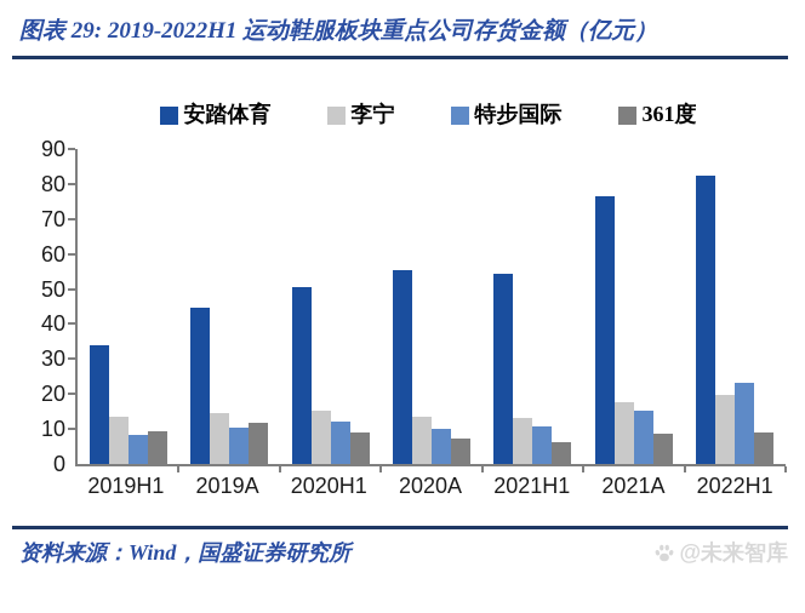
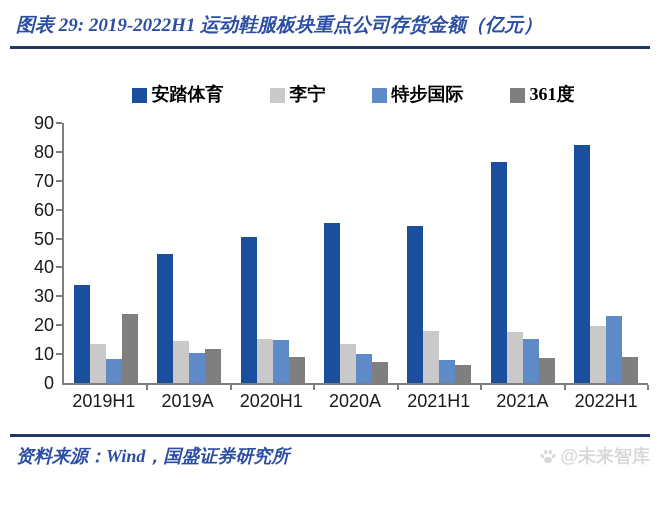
361度/2019H1: 10 -> 24
特步国际/2020H1: 12 -> 15
李宁/2021H1: 13 -> 18
特步国际/2021H1: 11 -> 8
